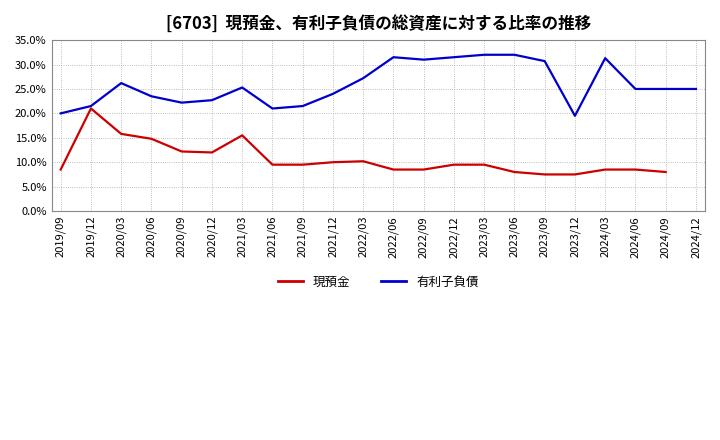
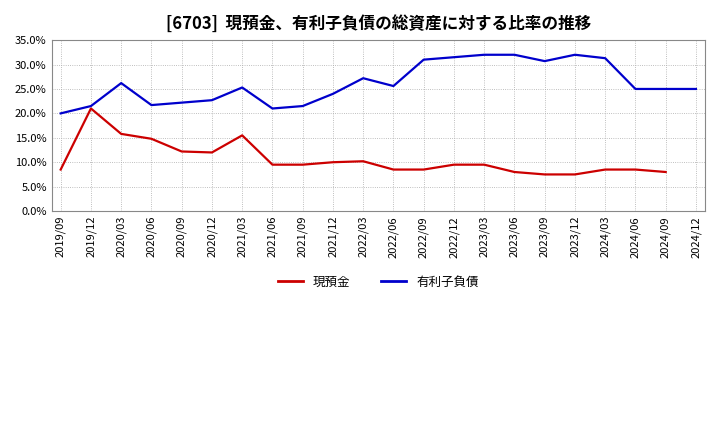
有利子負債/2020/06: 23.5% -> 21.7%
有利子負債/2022/06: 31.5% -> 25.6%
有利子負債/2023/12: 19.5% -> 32.0%
